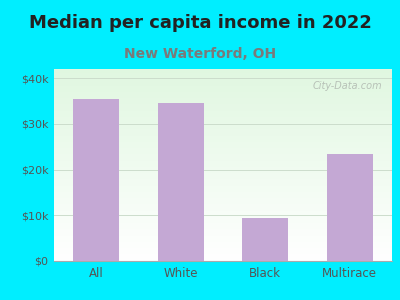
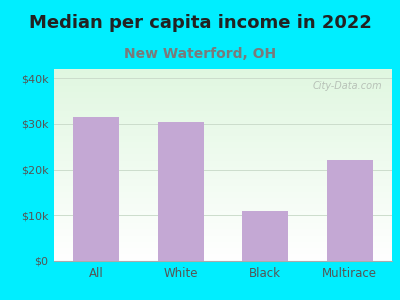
All: $35.5k -> $31.5k
White: $34.5k -> $30.5k
Black: $9.5k -> $11.0k
Multirace: $23.5k -> $22.0k
